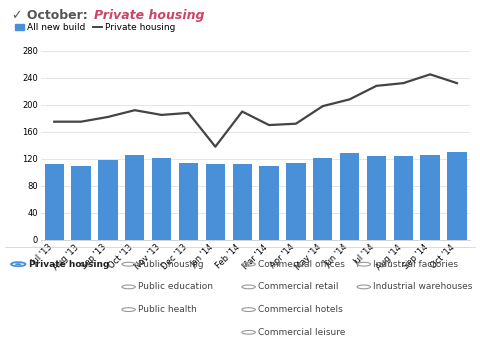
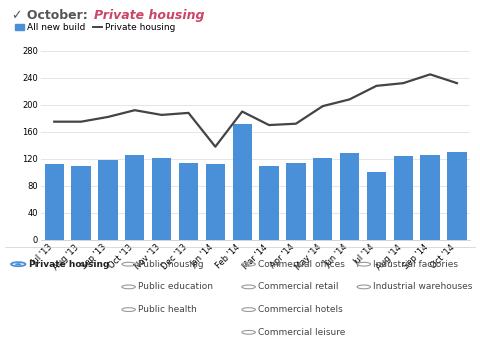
All new build/Feb '14: 112 -> 172
All new build/Jul '14: 124 -> 100
